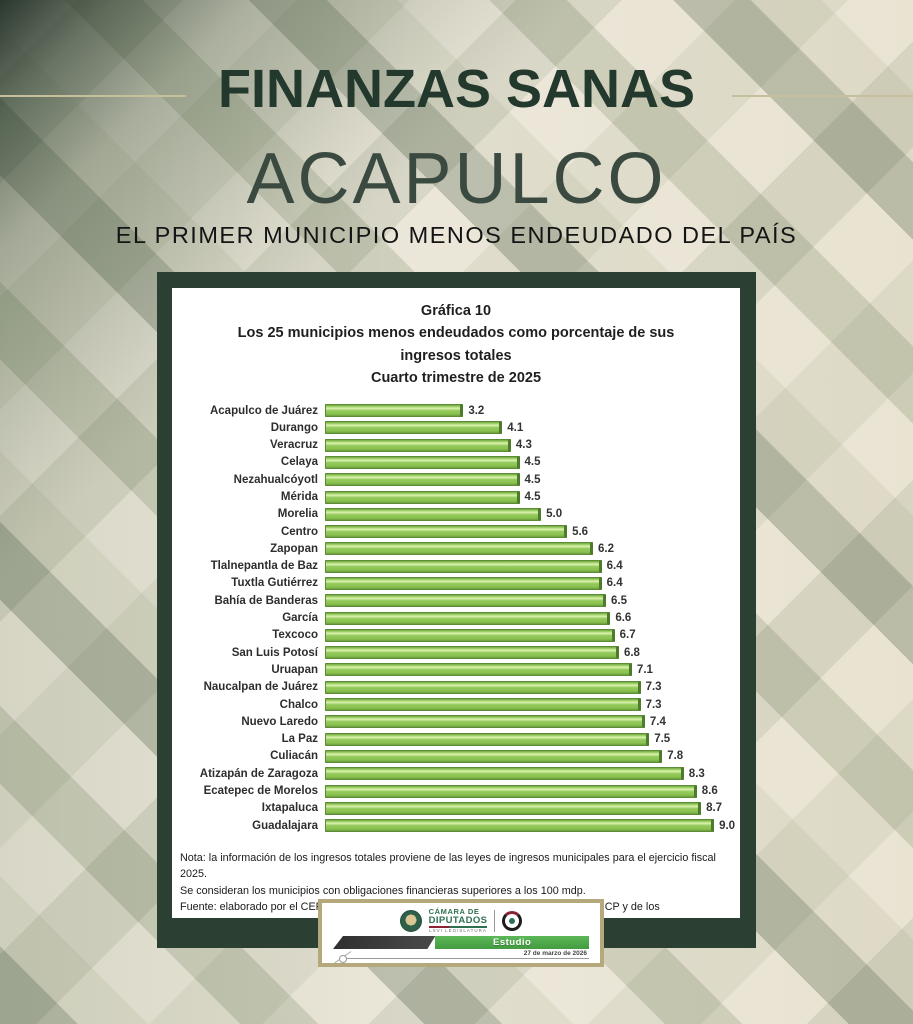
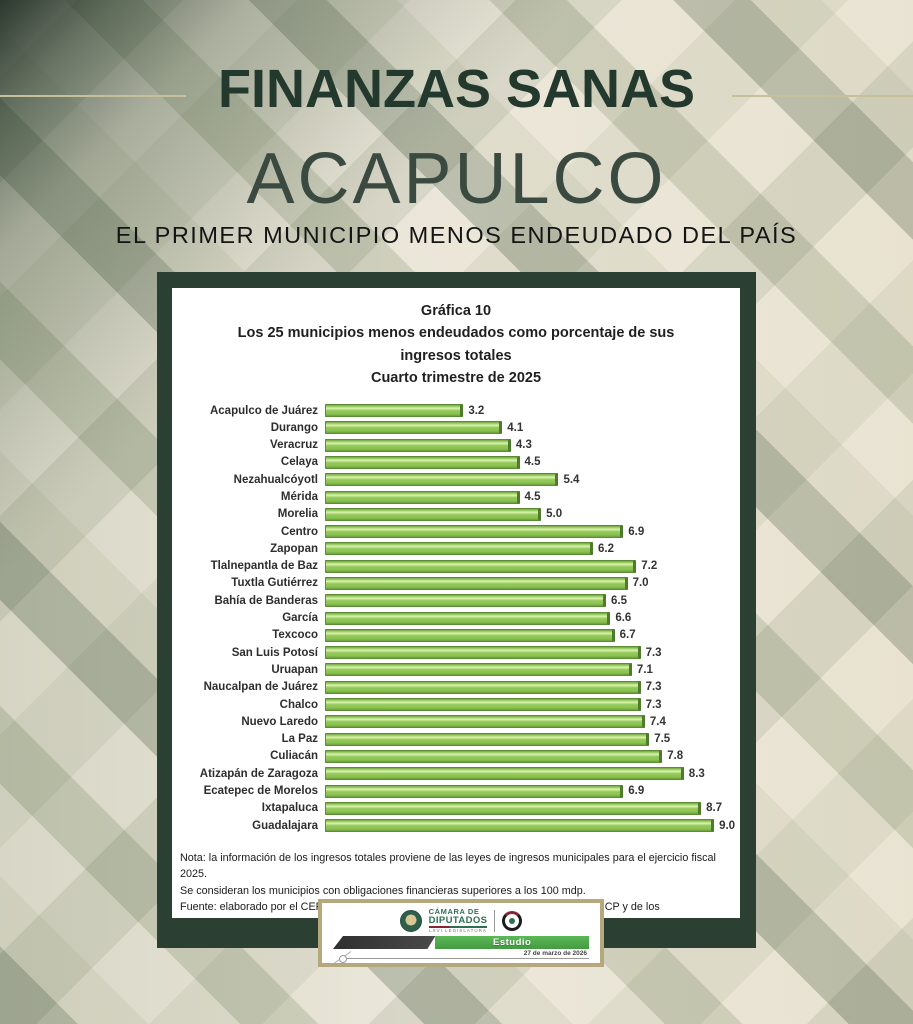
Nezahualcóyotl: 4.5 -> 5.4
Centro: 5.6 -> 6.9
Tlalnepantla de Baz: 6.4 -> 7.2
Tuxtla Gutiérrez: 6.4 -> 7.0
San Luis Potosí: 6.8 -> 7.3
Ecatepec de Morelos: 8.6 -> 6.9
